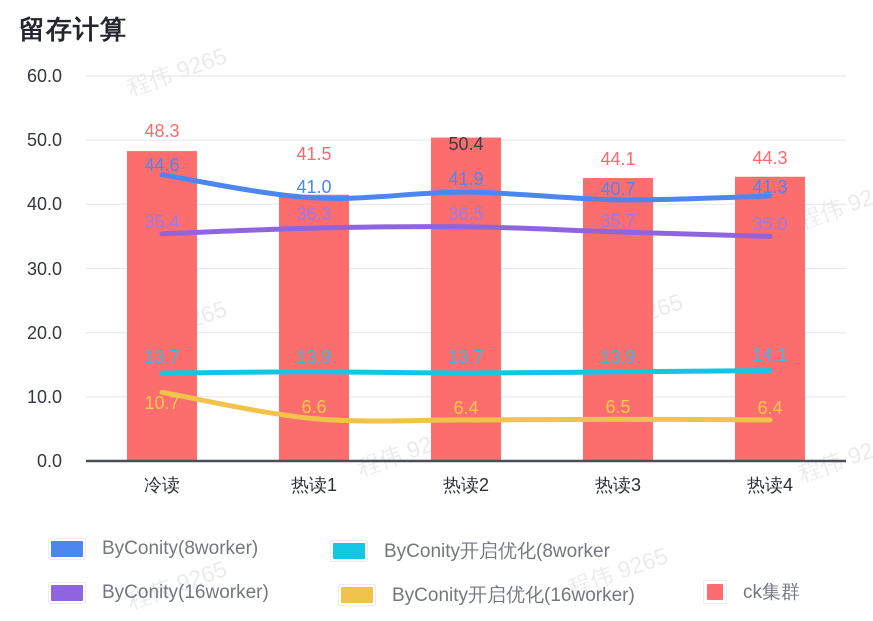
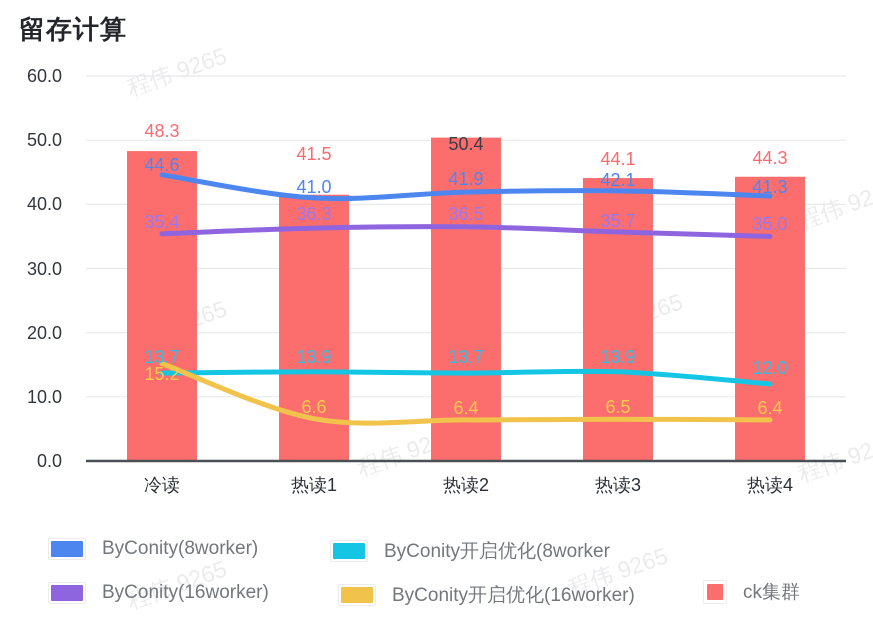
ByConity开启优化(16worker)/冷读: 10.7 -> 15.2
ByConity(8worker)/热读3: 40.7 -> 42.1
ByConity开启优化(8worker/热读4: 14.1 -> 12.0
